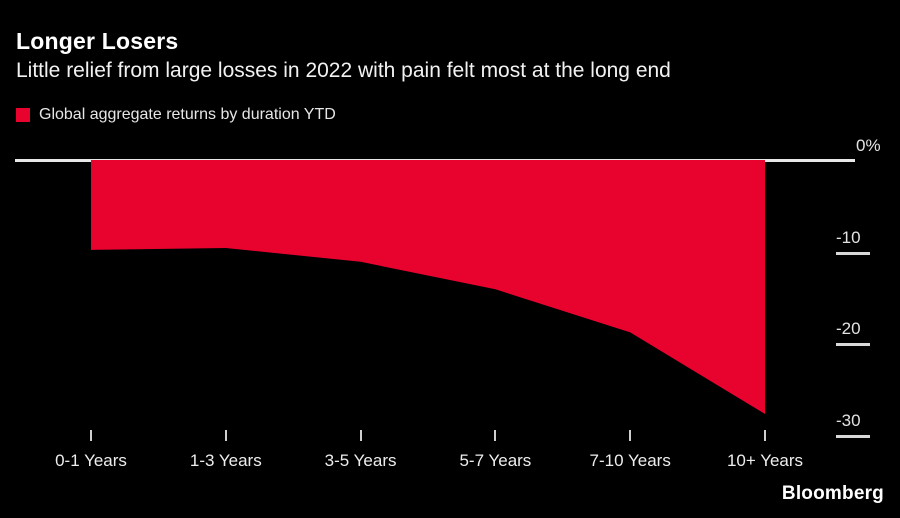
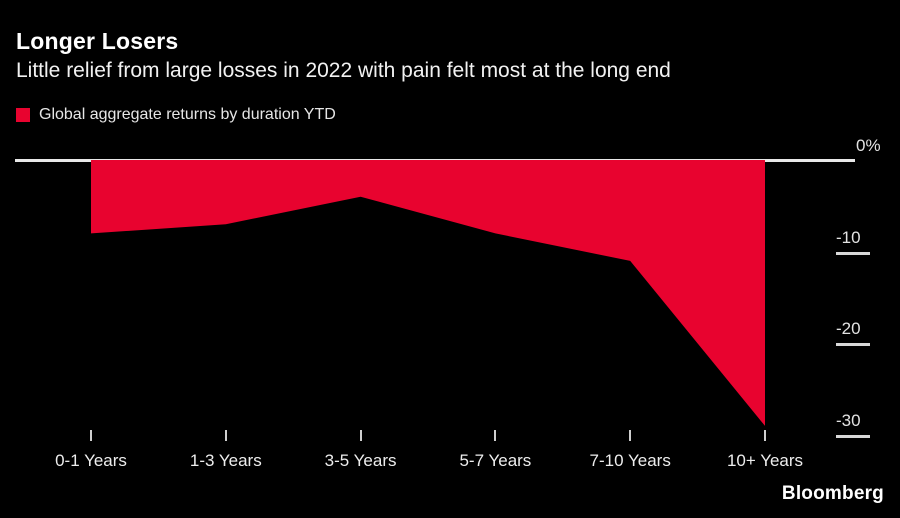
0-1 Years: -10 -> -8
1-3 Years: -10 -> -7
3-5 Years: -11 -> -4
5-7 Years: -14 -> -8
7-10 Years: -19 -> -11
10+ Years: -28 -> -29
